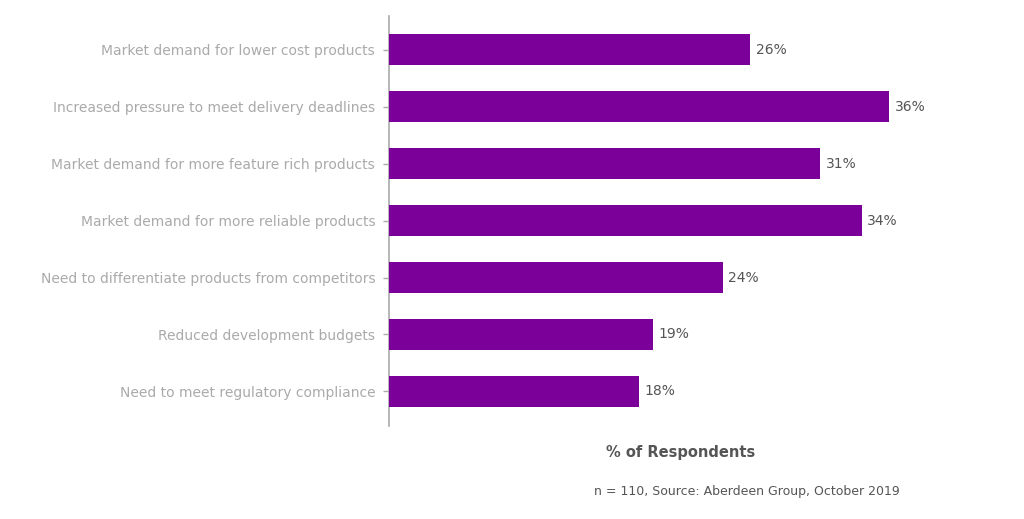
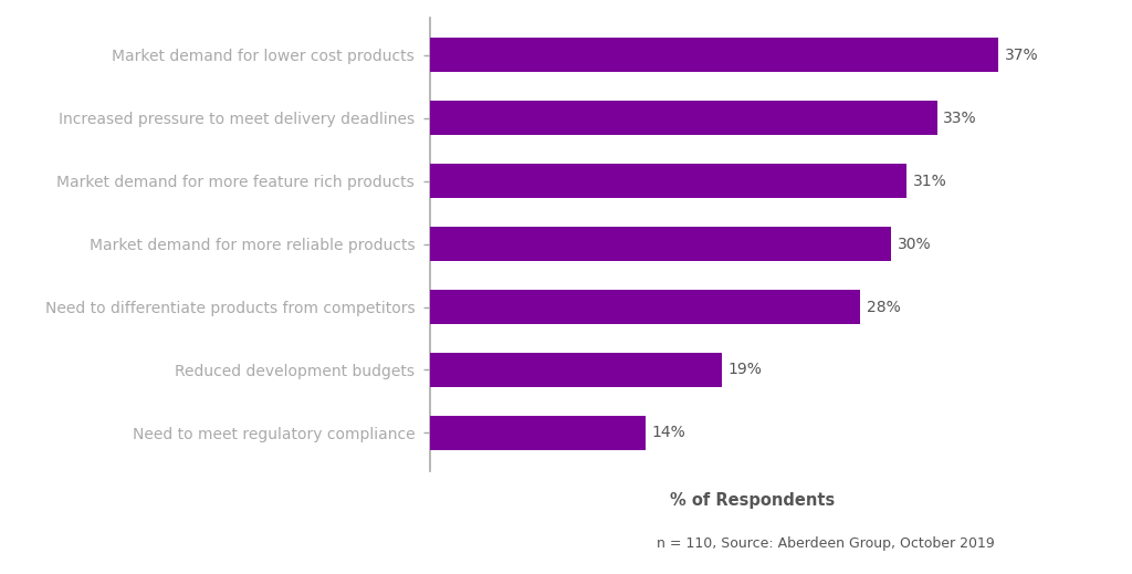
Market demand for lower cost products: 26% -> 37%
Increased pressure to meet delivery deadlines: 36% -> 33%
Market demand for more reliable products: 34% -> 30%
Need to differentiate products from competitors: 24% -> 28%
Need to meet regulatory compliance: 18% -> 14%
